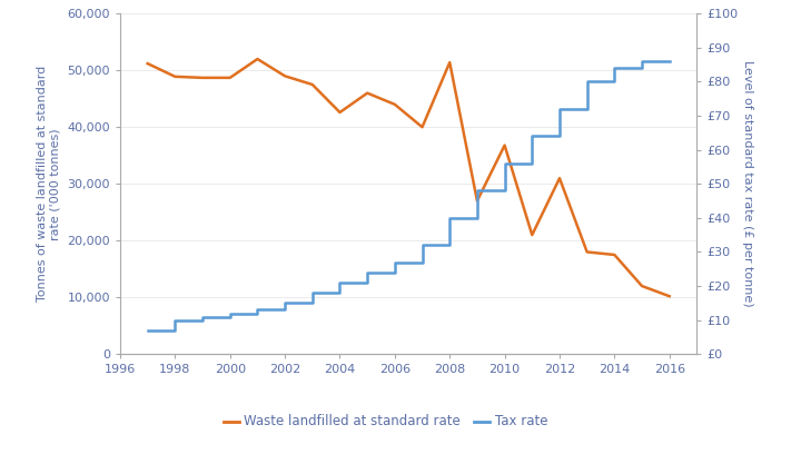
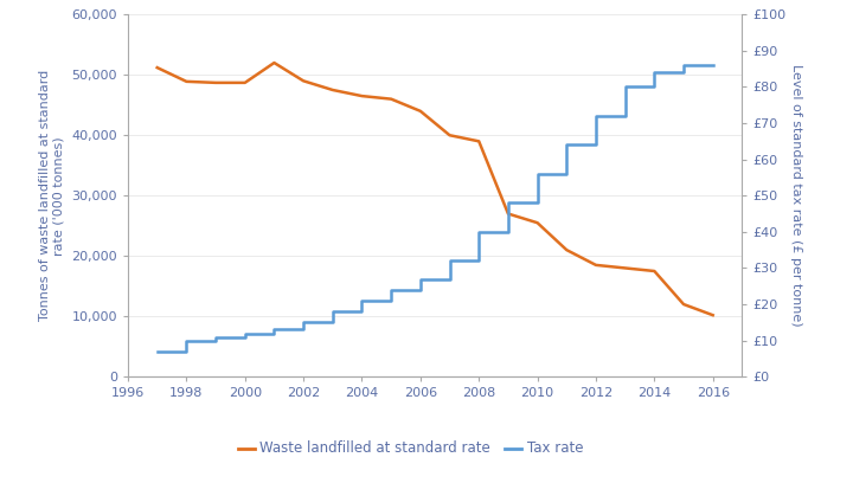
Waste landfilled at standard rate/2004: 42,600 -> 46,500
Waste landfilled at standard rate/2008: 51,400 -> 39,000
Waste landfilled at standard rate/2010: 36,800 -> 25,500
Waste landfilled at standard rate/2012: 31,000 -> 18,500
